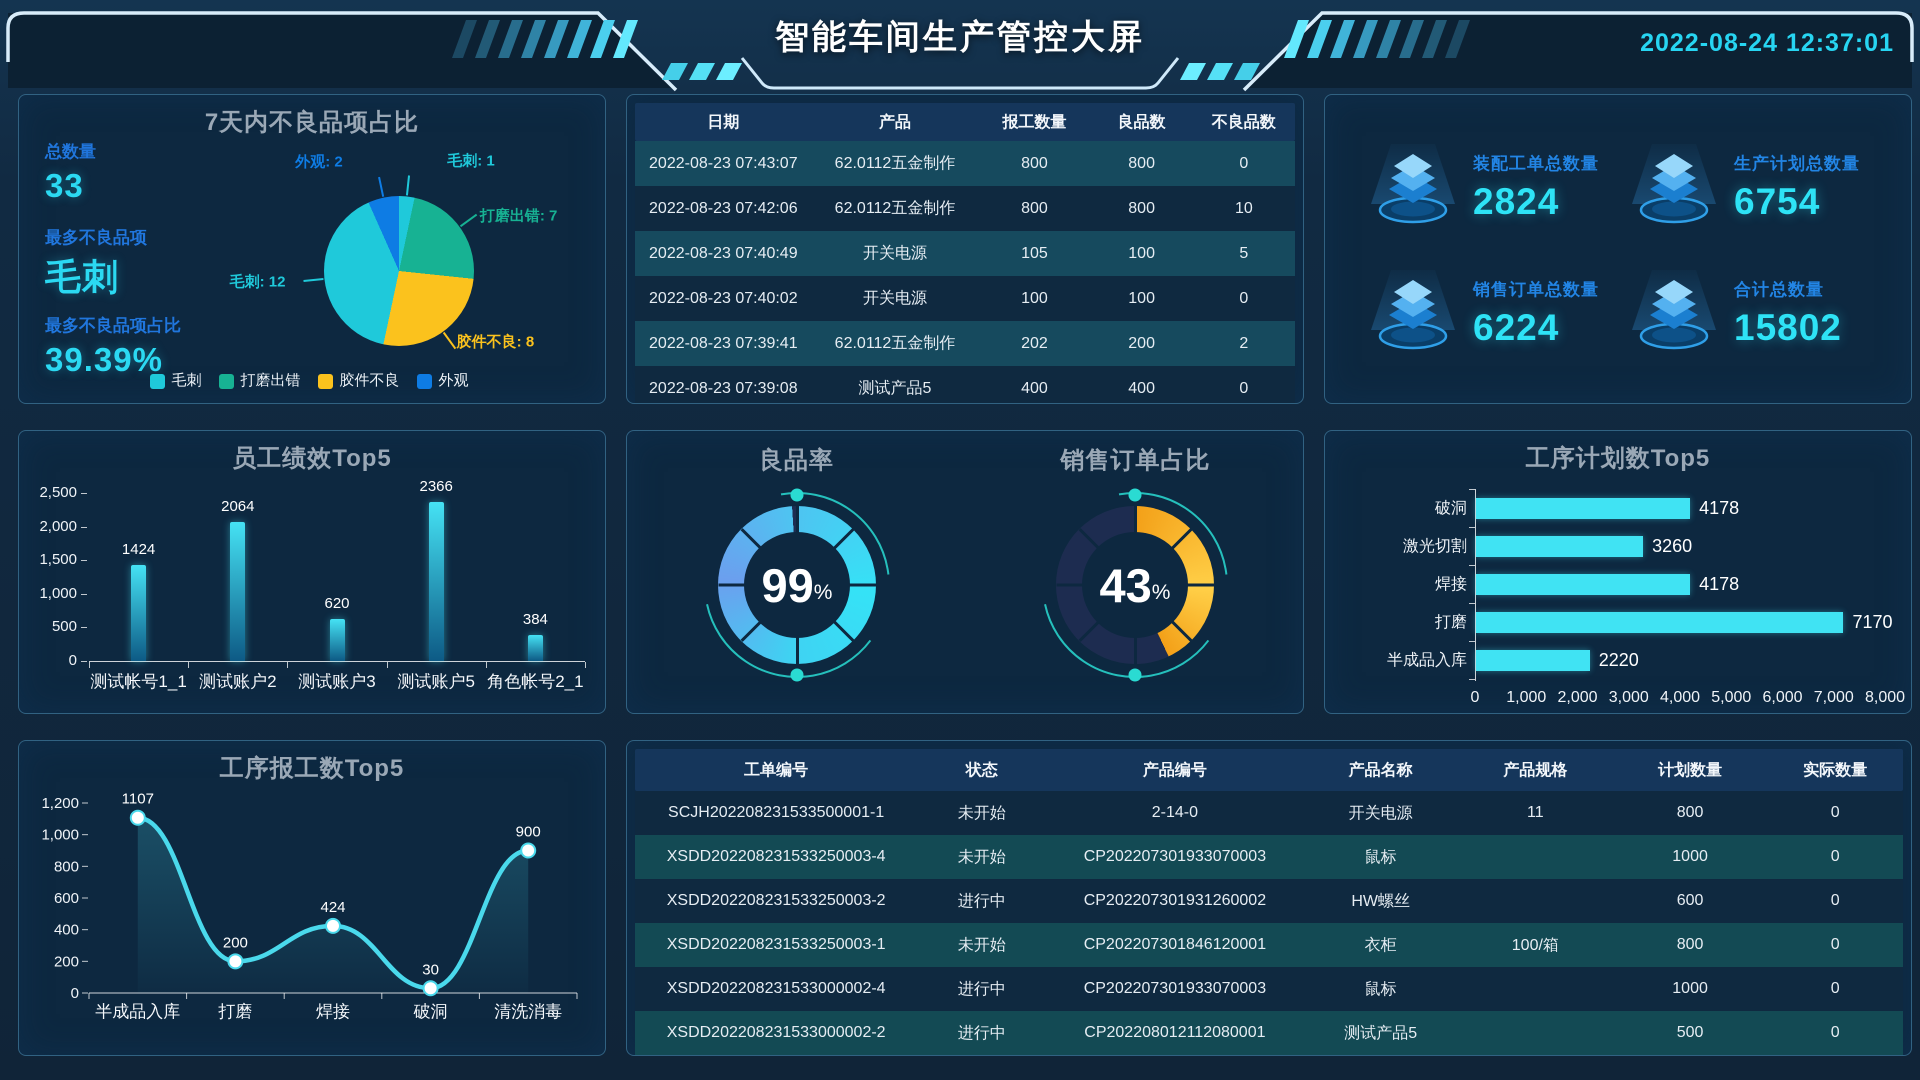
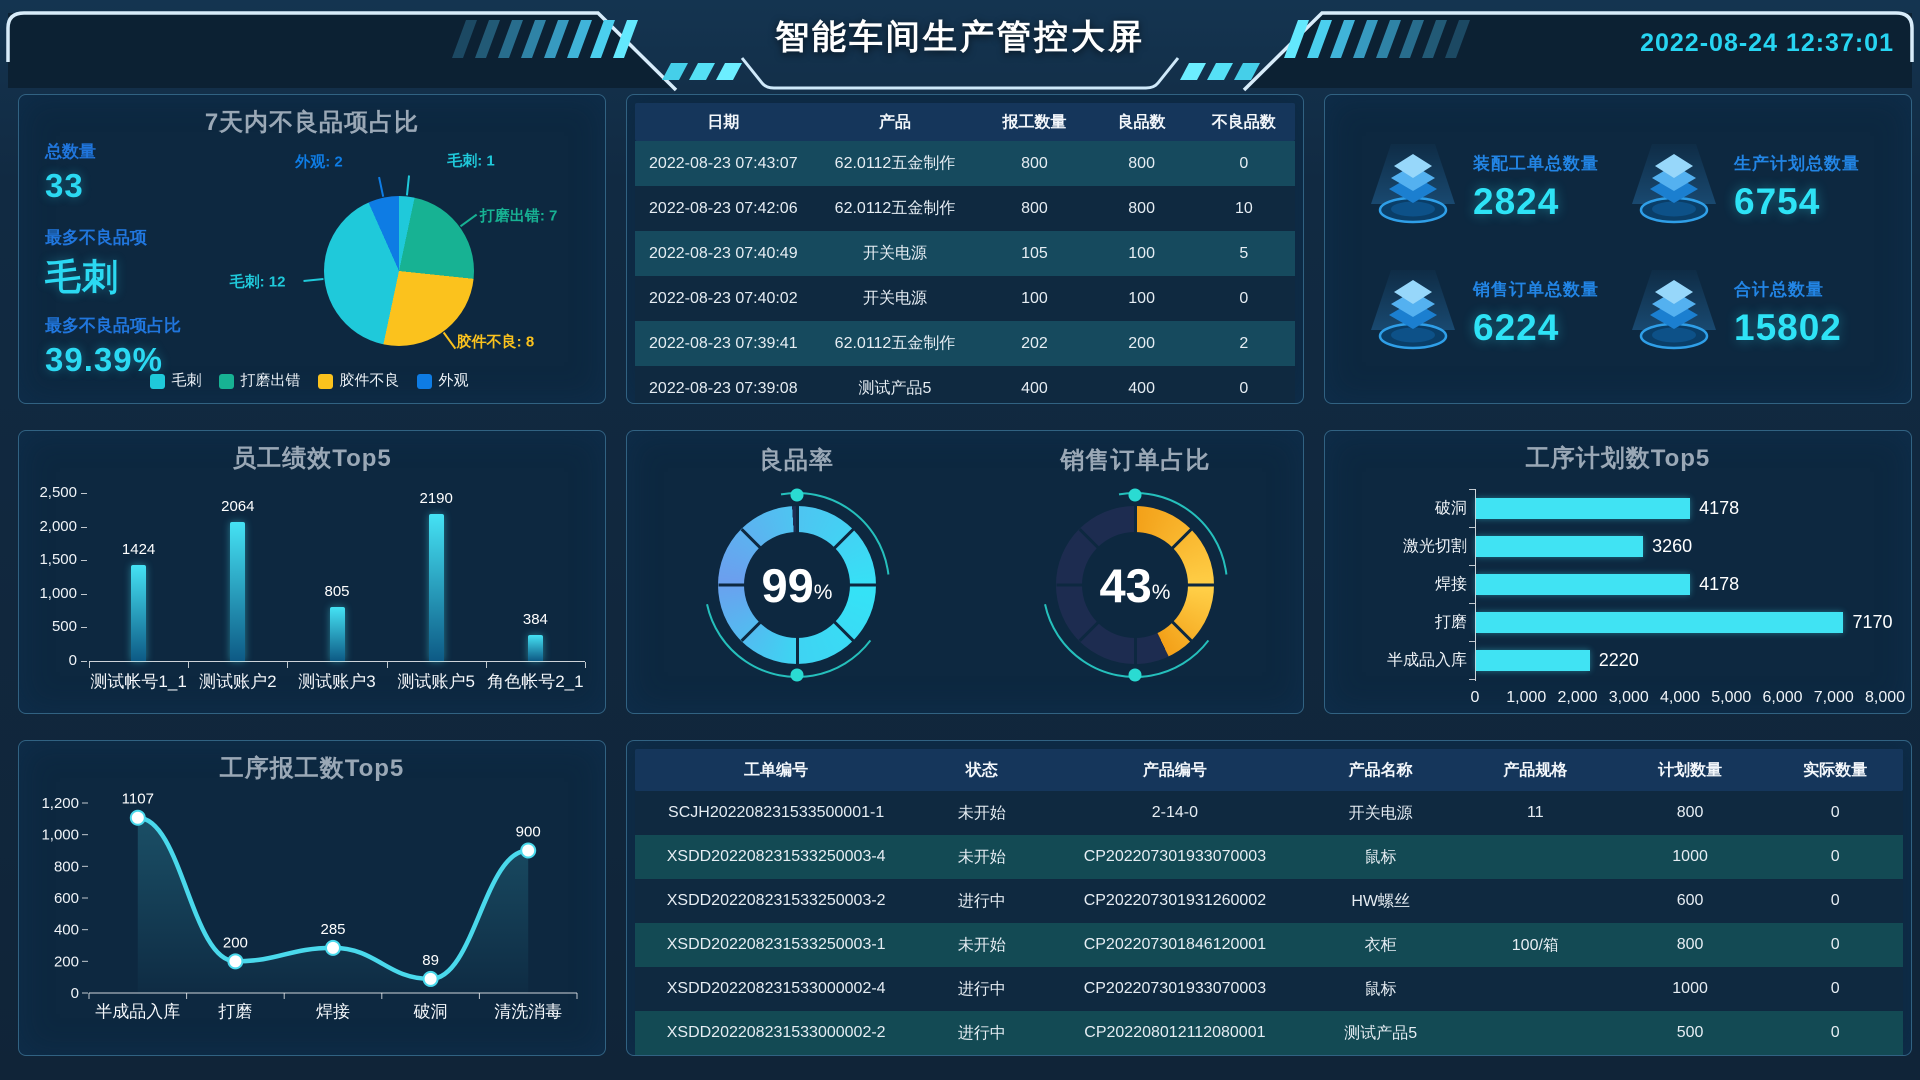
员工绩效Top5/测试账户3: 620 -> 805
员工绩效Top5/测试账户5: 2366 -> 2190
工序报工数Top5/焊接: 424 -> 285
工序报工数Top5/破洞: 30 -> 89
